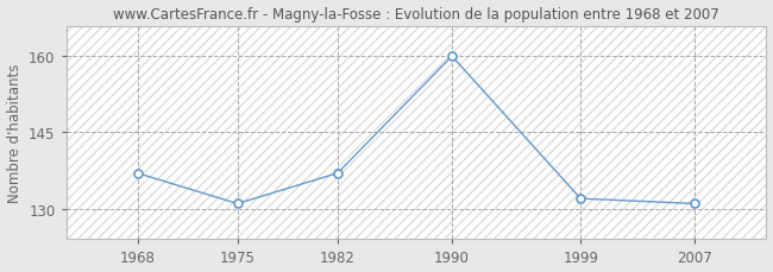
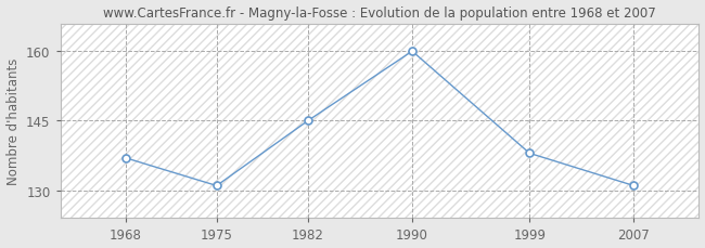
1982: 137 -> 145
1999: 132 -> 138
